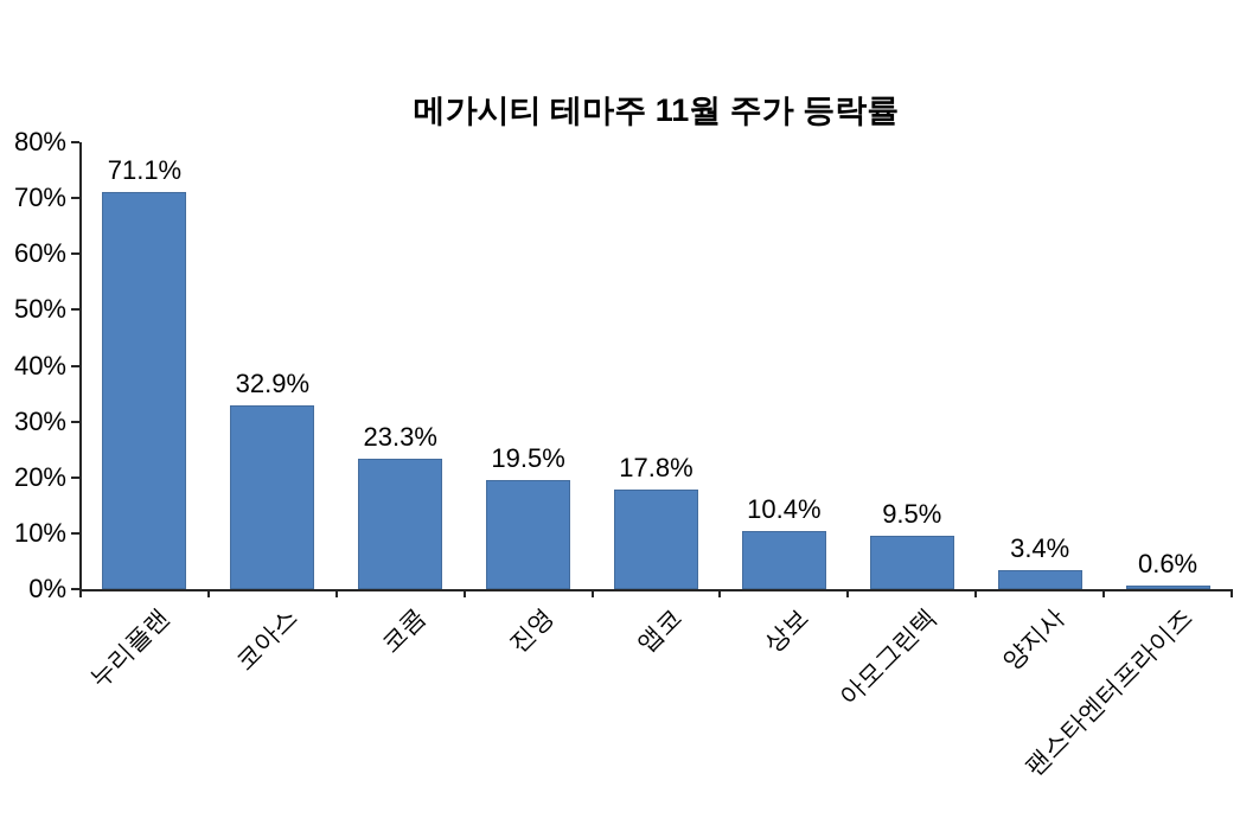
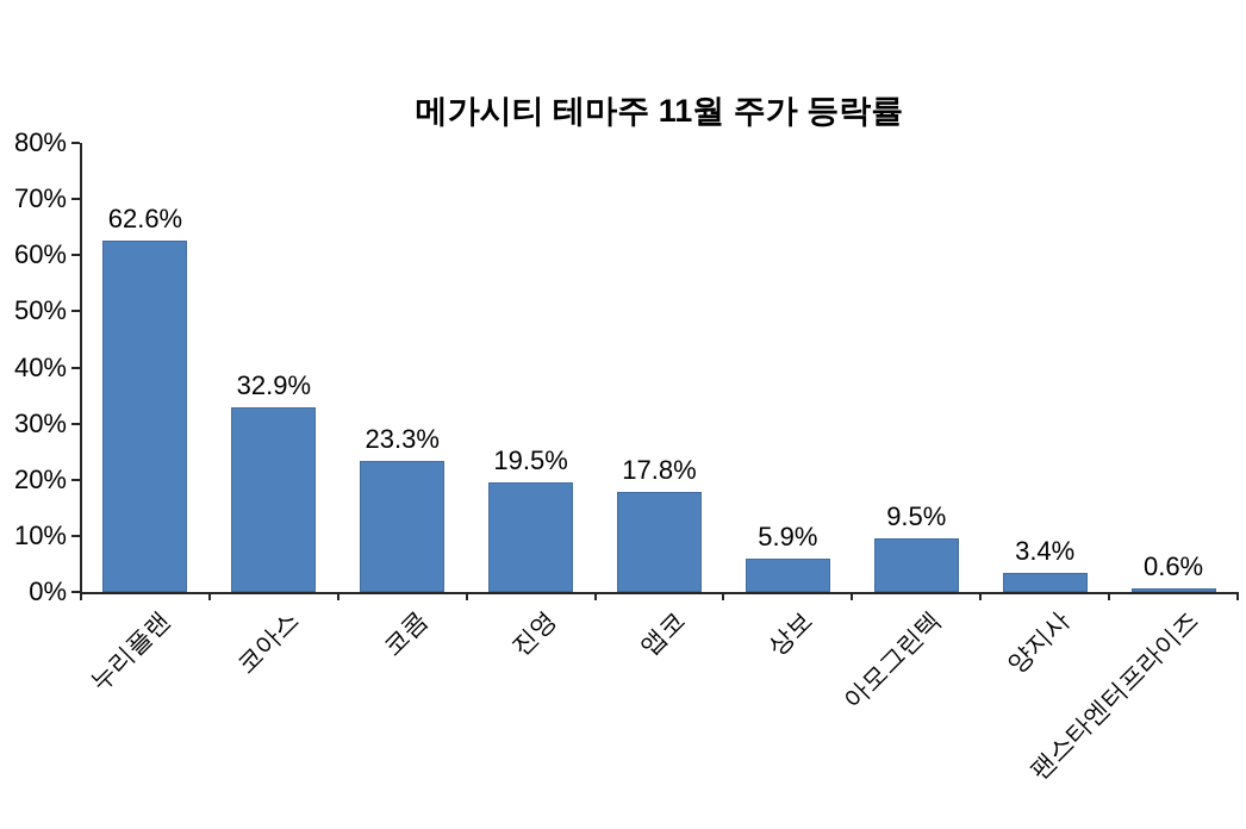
누리플랜: 71.1% -> 62.6%
상보: 10.4% -> 5.9%
